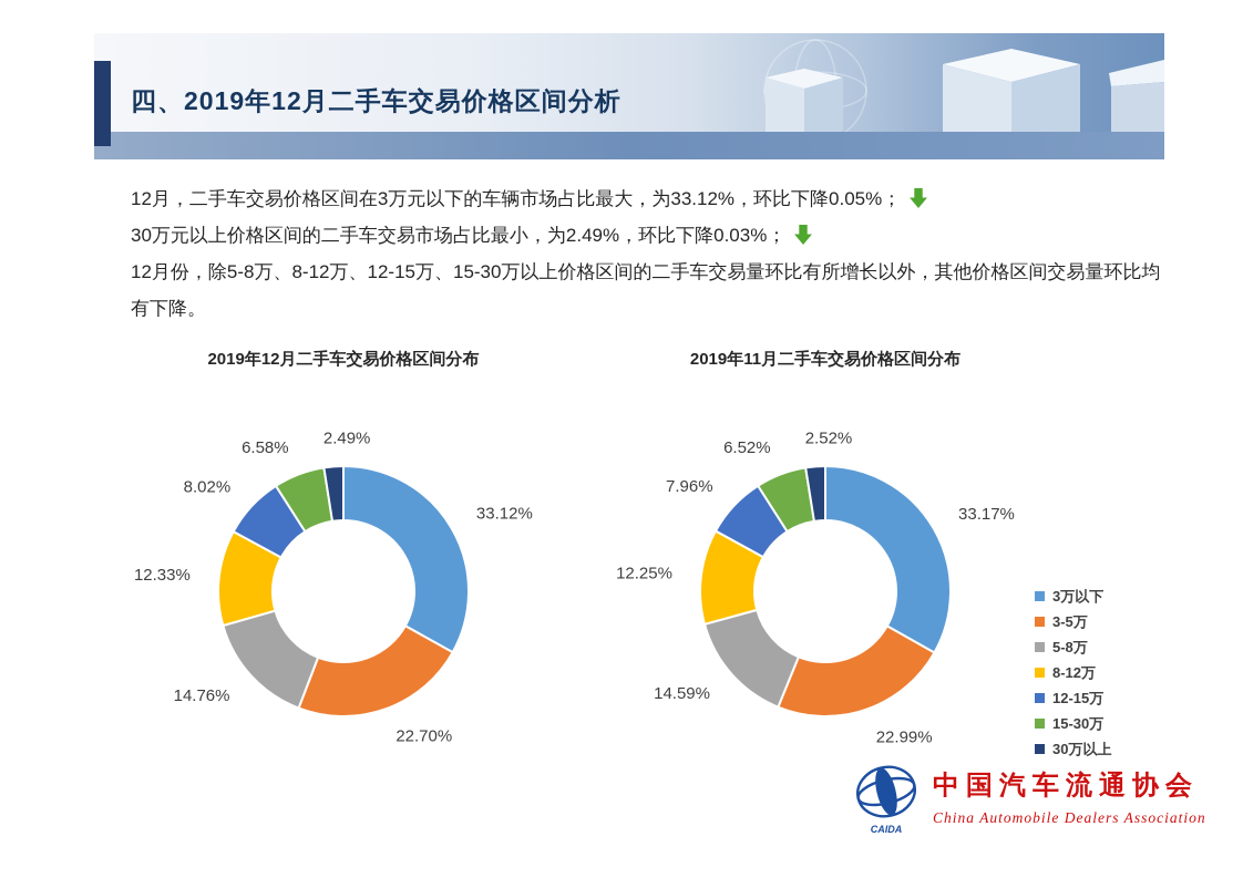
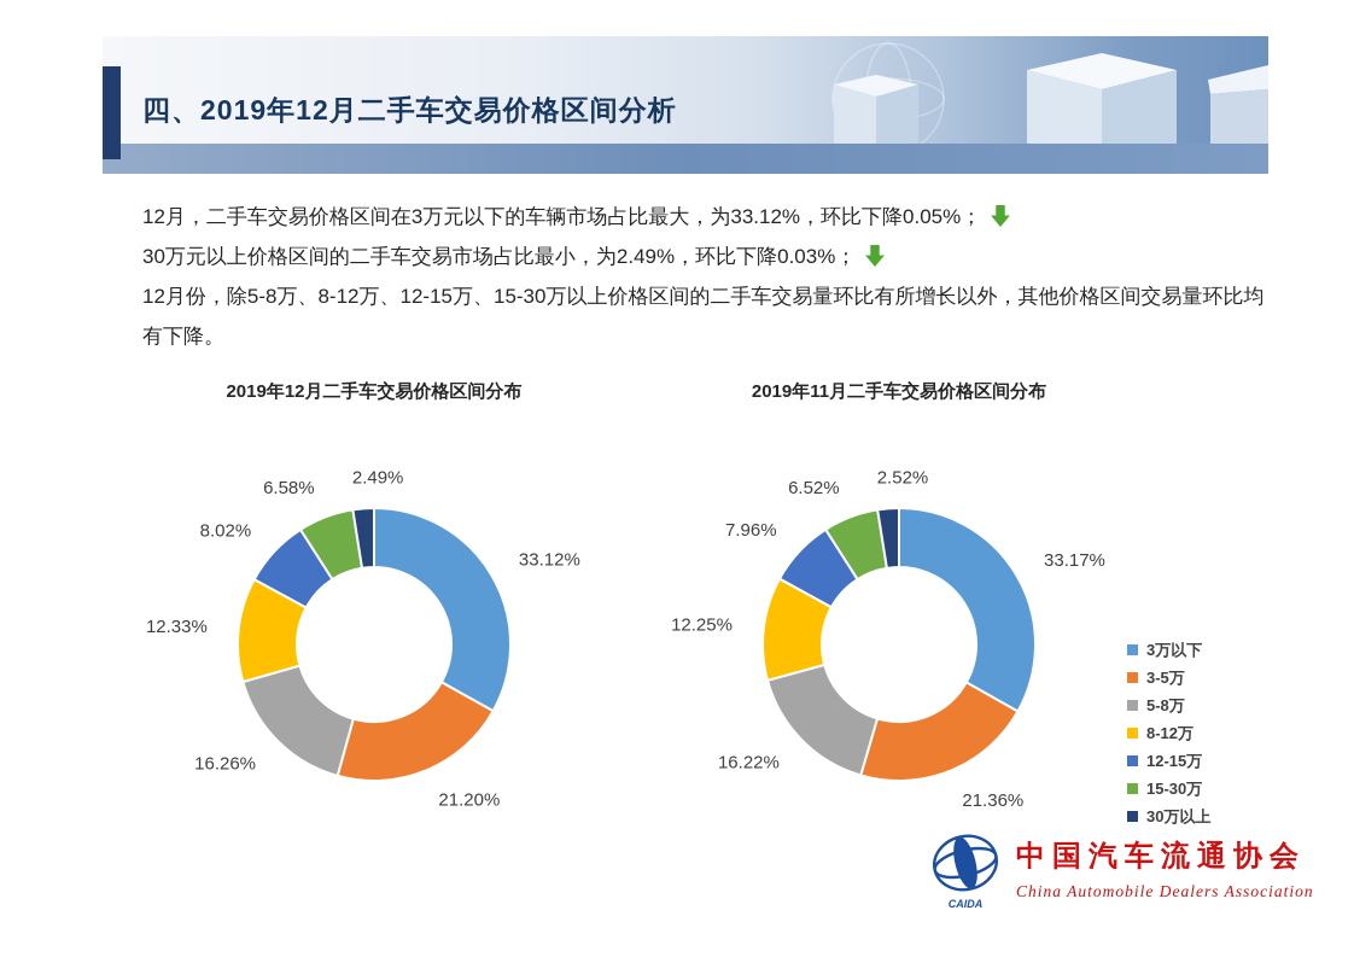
2019年12月二手车交易价格区间分布/3-5万: 22.70% -> 21.20%
2019年12月二手车交易价格区间分布/5-8万: 14.76% -> 16.26%
2019年11月二手车交易价格区间分布/3-5万: 22.99% -> 21.36%
2019年11月二手车交易价格区间分布/5-8万: 14.59% -> 16.22%
